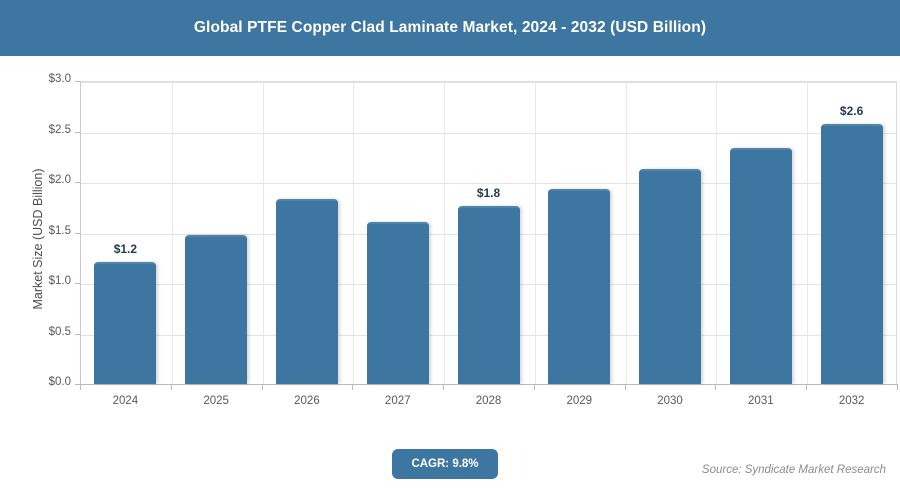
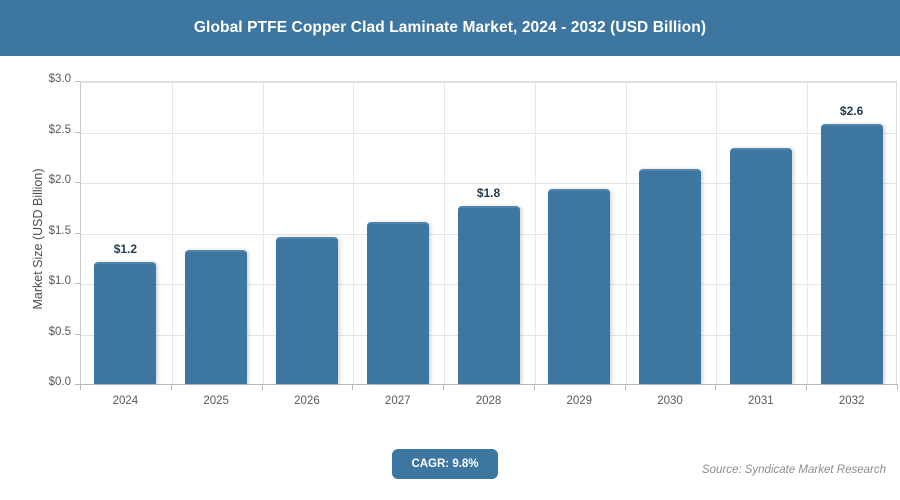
2025: $1.48 -> $1.33
2026: $1.83 -> $1.46
